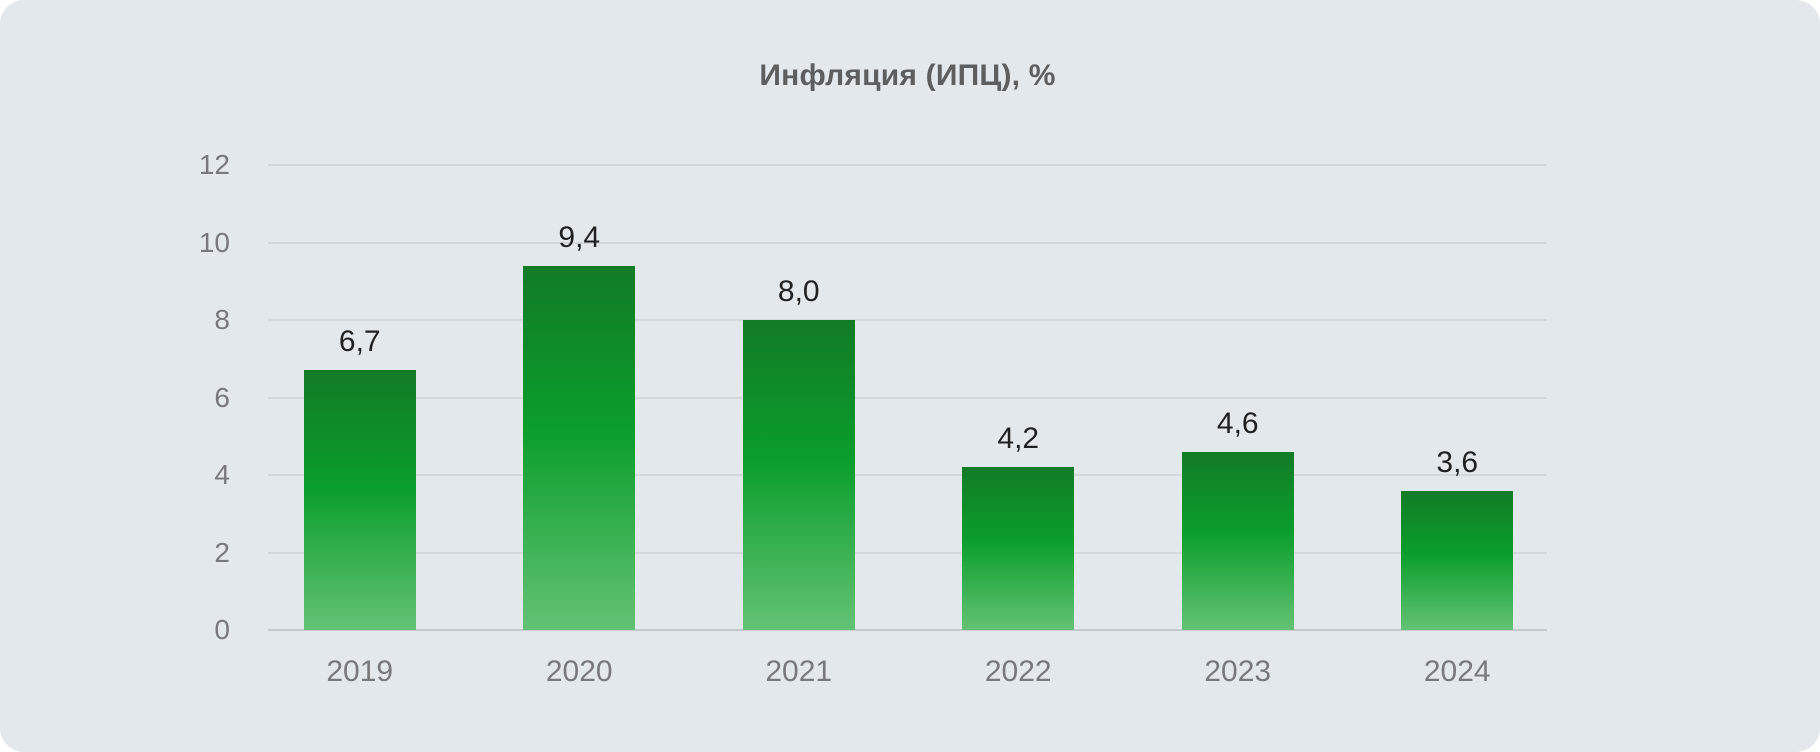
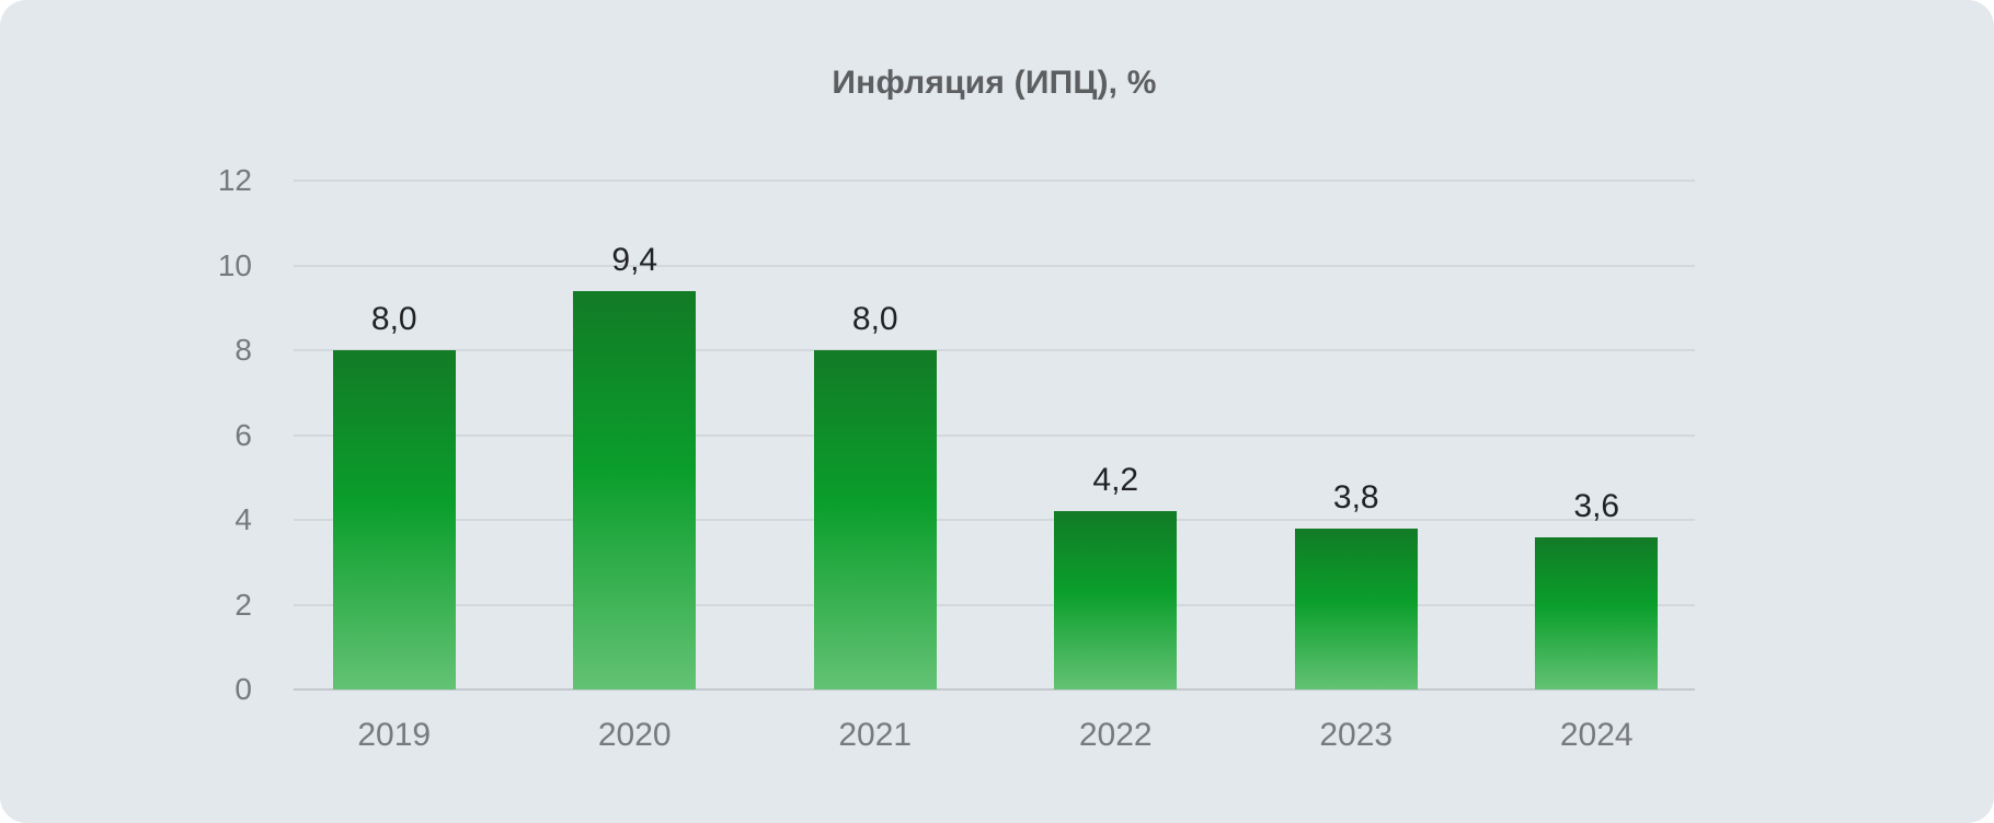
2019: 6,7 -> 8,0
2023: 4,6 -> 3,8
